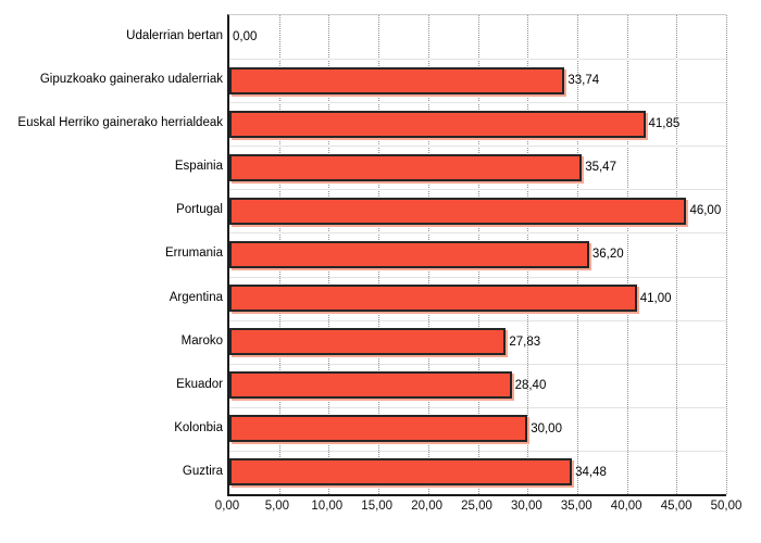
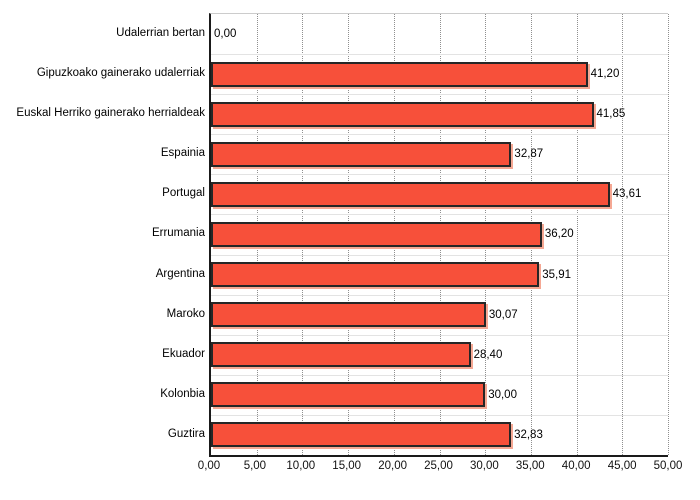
Gipuzkoako gainerako udalerriak: 33,74 -> 41,20
Espainia: 35,47 -> 32,87
Portugal: 46,00 -> 43,61
Argentina: 41,00 -> 35,91
Maroko: 27,83 -> 30,07
Guztira: 34,48 -> 32,83
